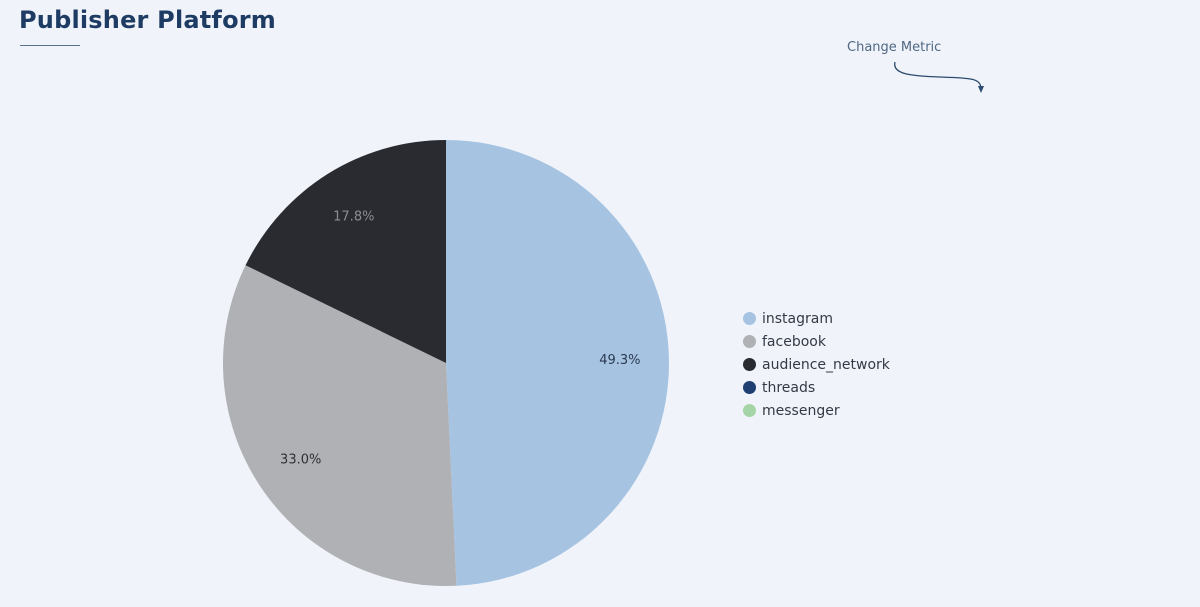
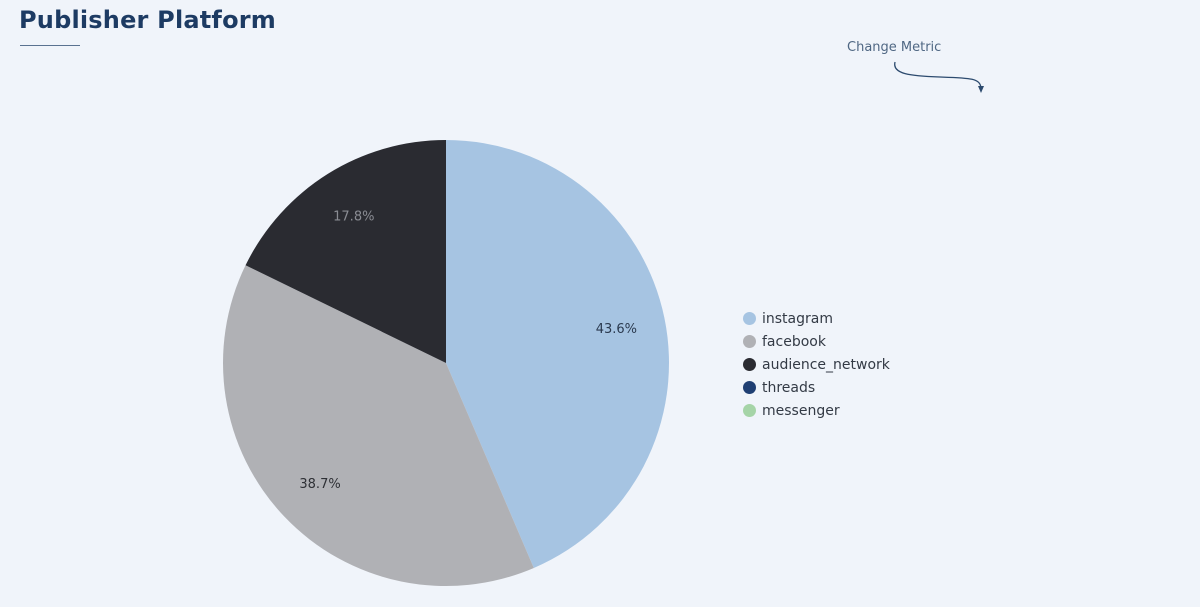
instagram: 49.3% -> 43.6%
facebook: 33.0% -> 38.7%
